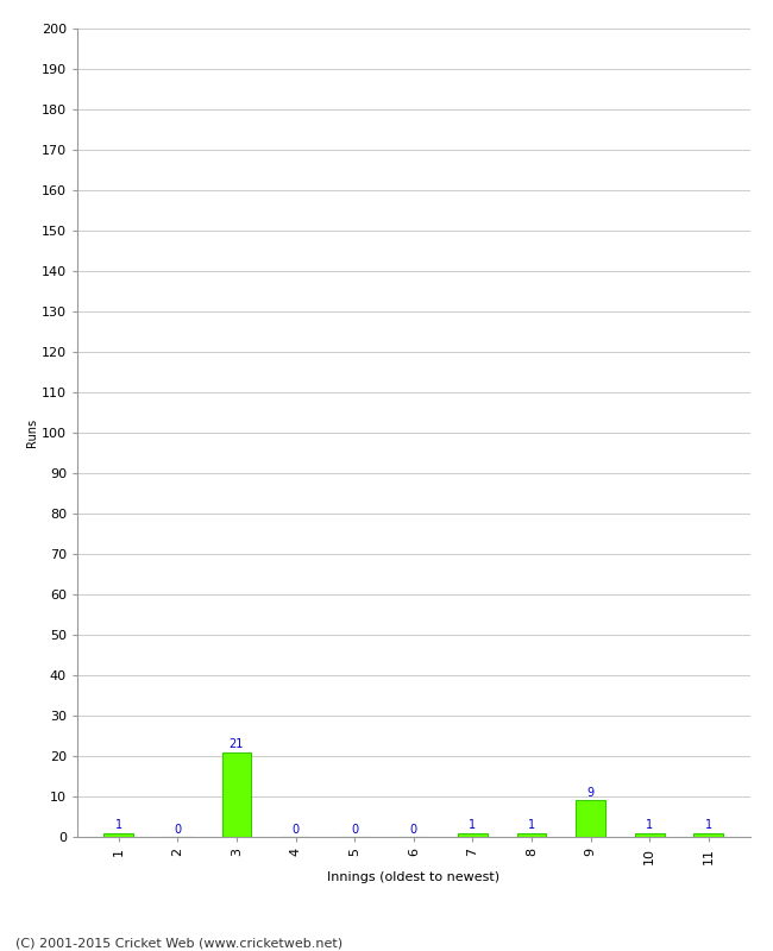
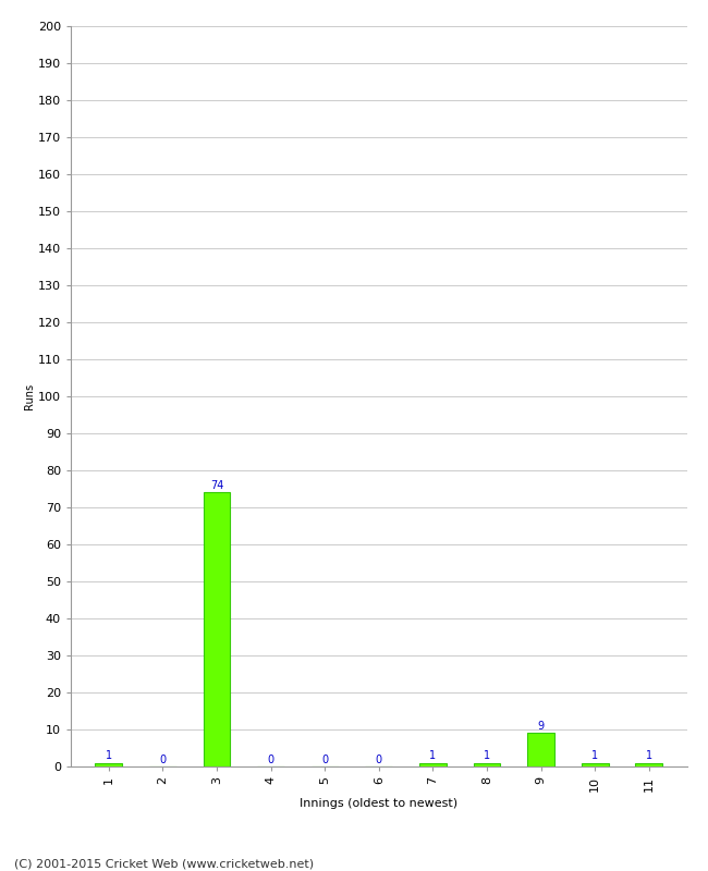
3: 21 -> 74
